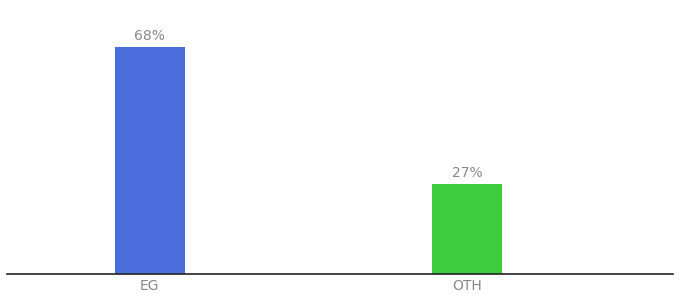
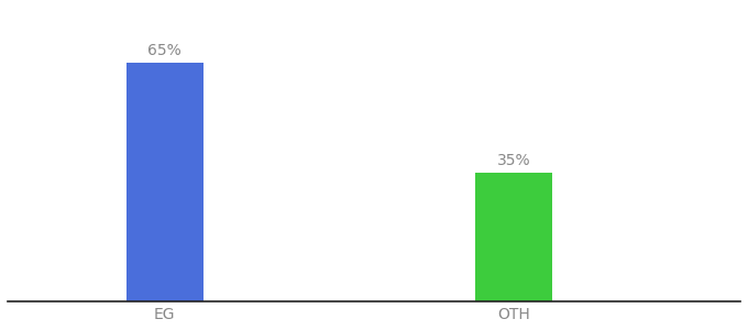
EG: 68% -> 65%
OTH: 27% -> 35%
